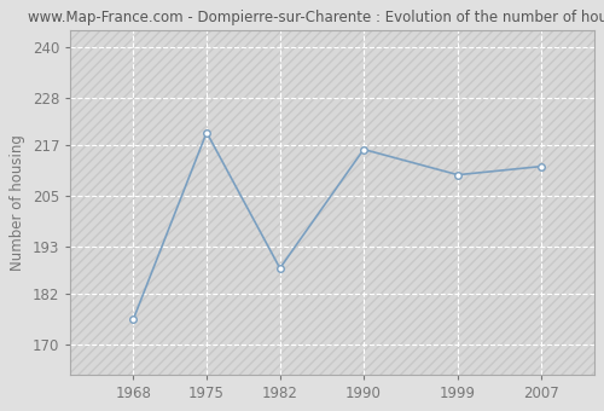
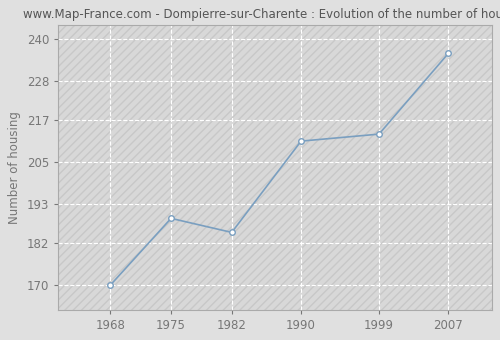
1968: 176 -> 170
1975: 220 -> 189
1982: 188 -> 185
1990: 216 -> 211
1999: 210 -> 213
2007: 212 -> 236
